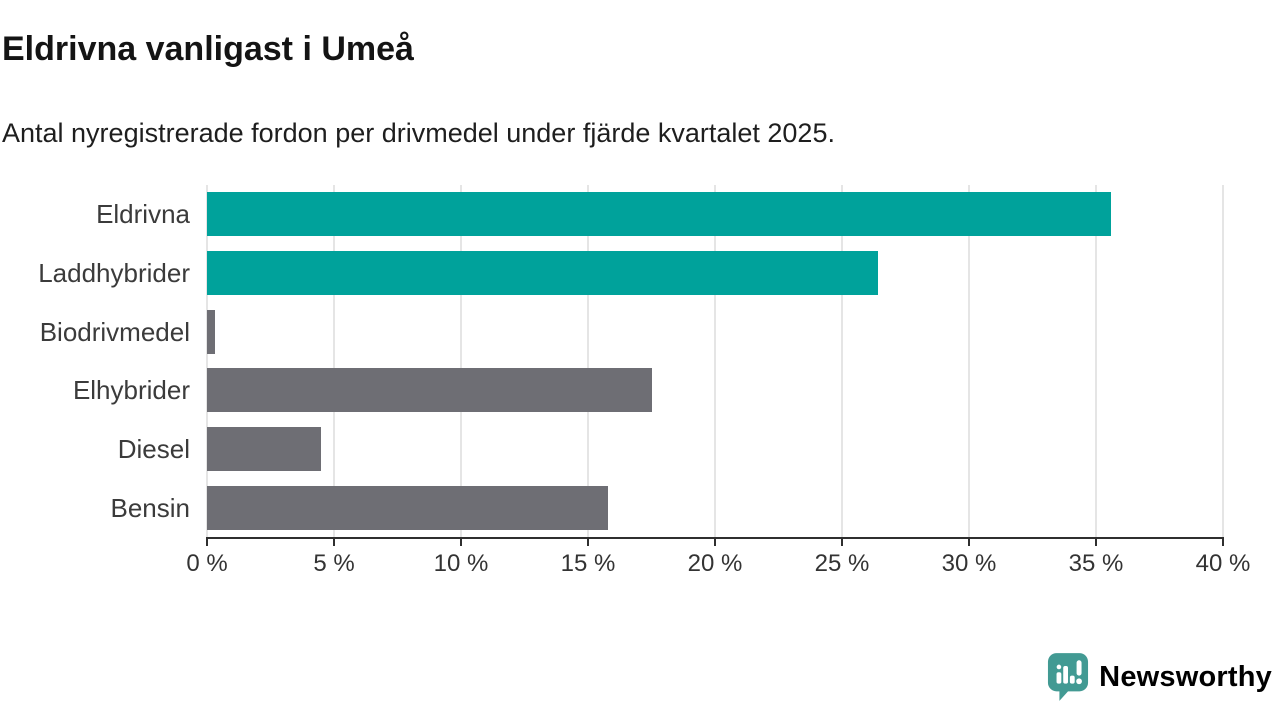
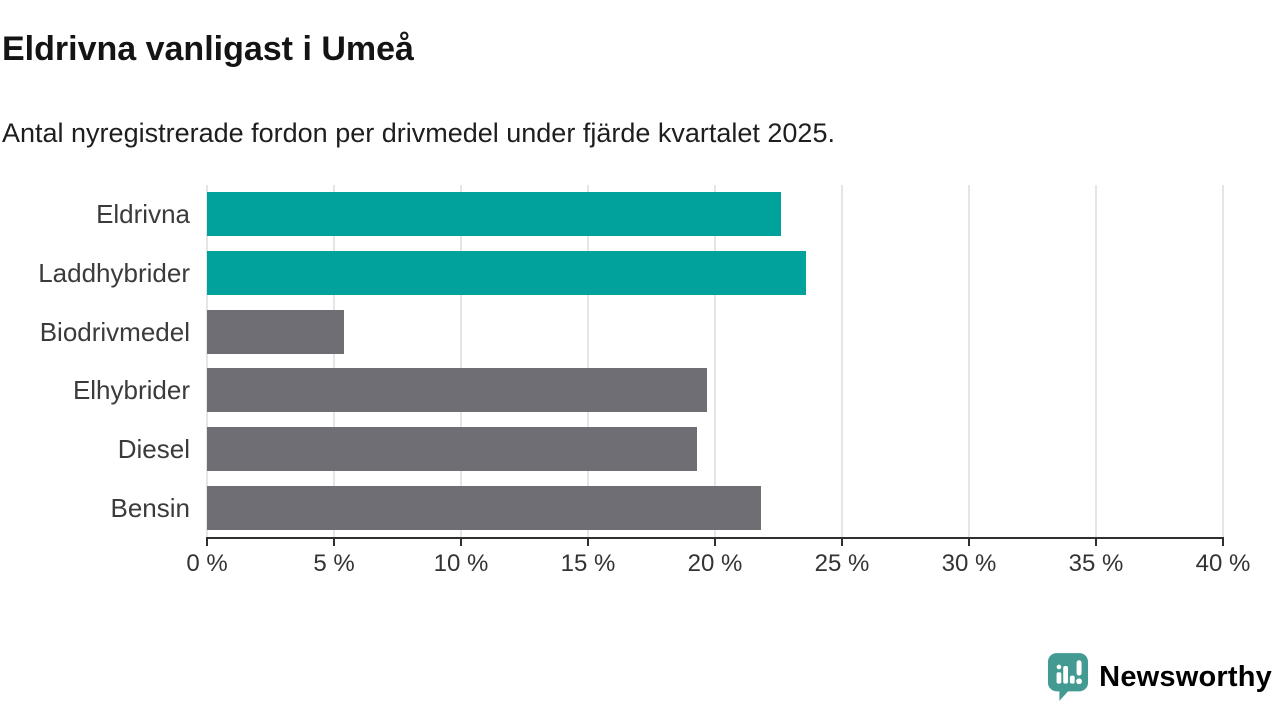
Eldrivna: 35.6% -> 22.6%
Laddhybrider: 26.4% -> 23.6%
Biodrivmedel: 0.3% -> 5.4%
Elhybrider: 17.5% -> 19.7%
Diesel: 4.5% -> 19.3%
Bensin: 15.8% -> 21.8%
